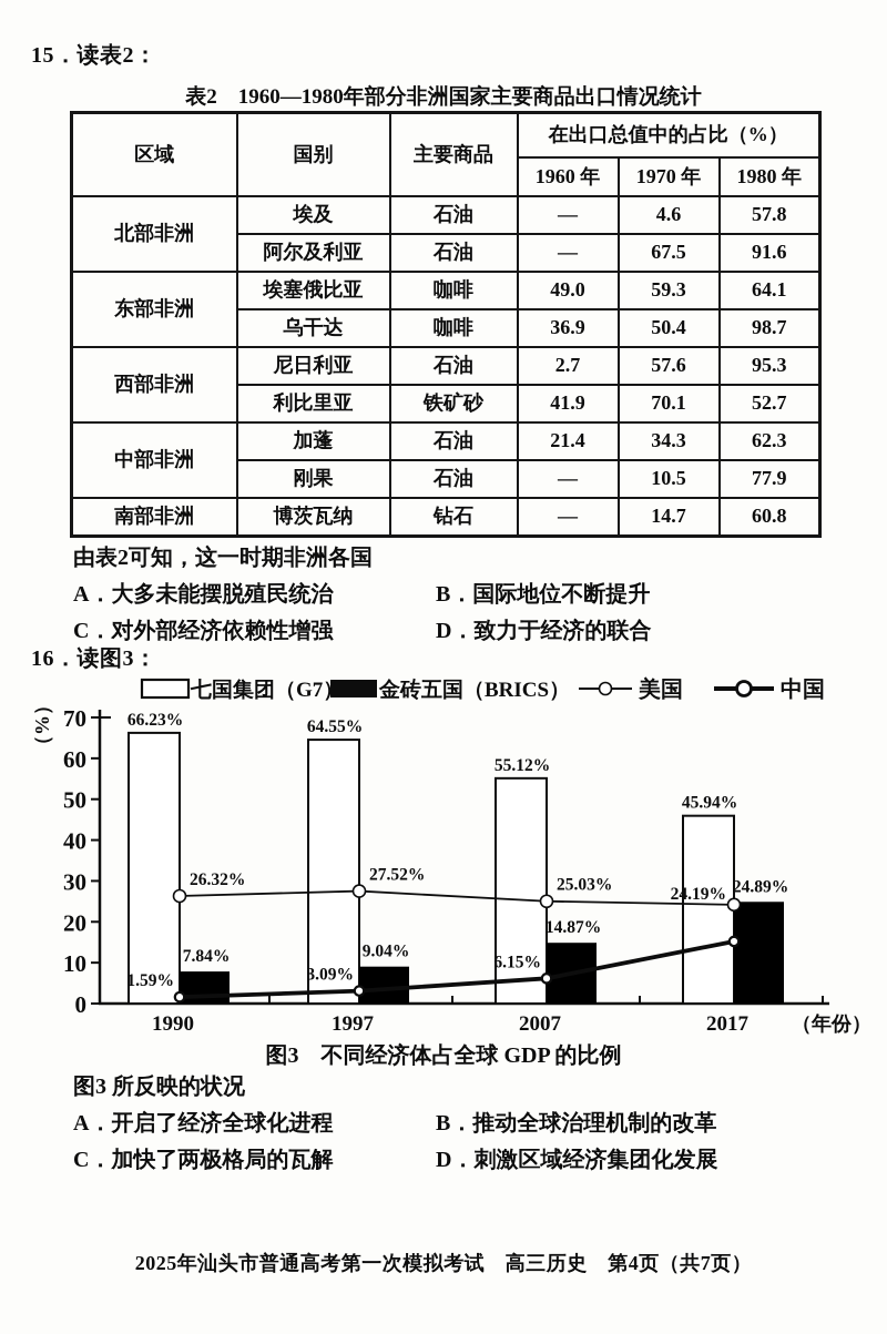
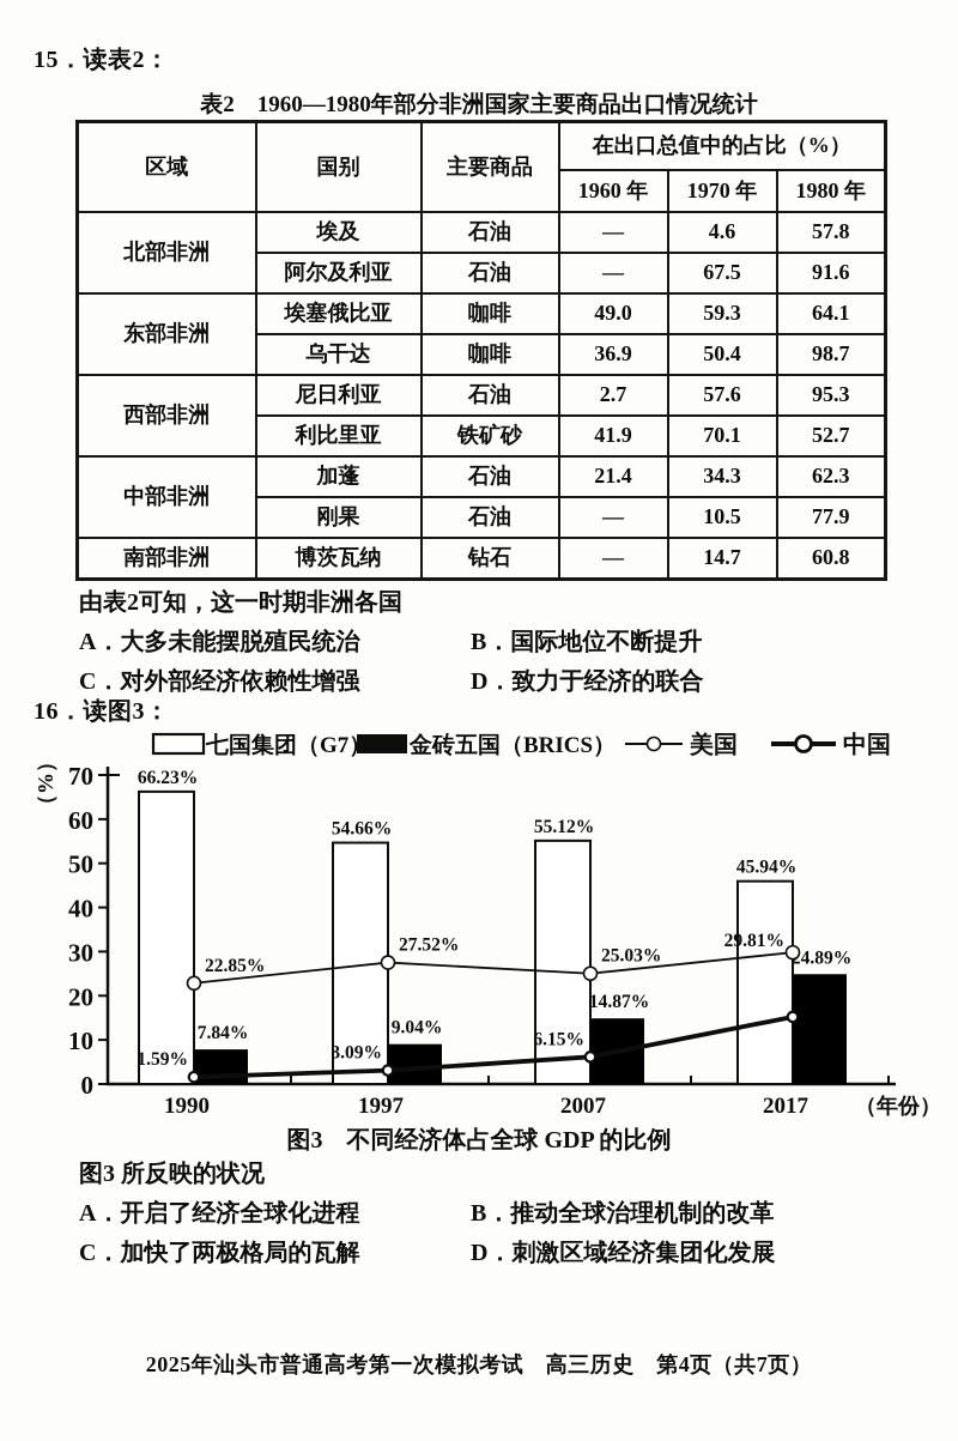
美国/1990: 26.32% -> 22.85%
七国集团（G7）/1997: 64.55% -> 54.66%
美国/2017: 24.19% -> 29.81%
